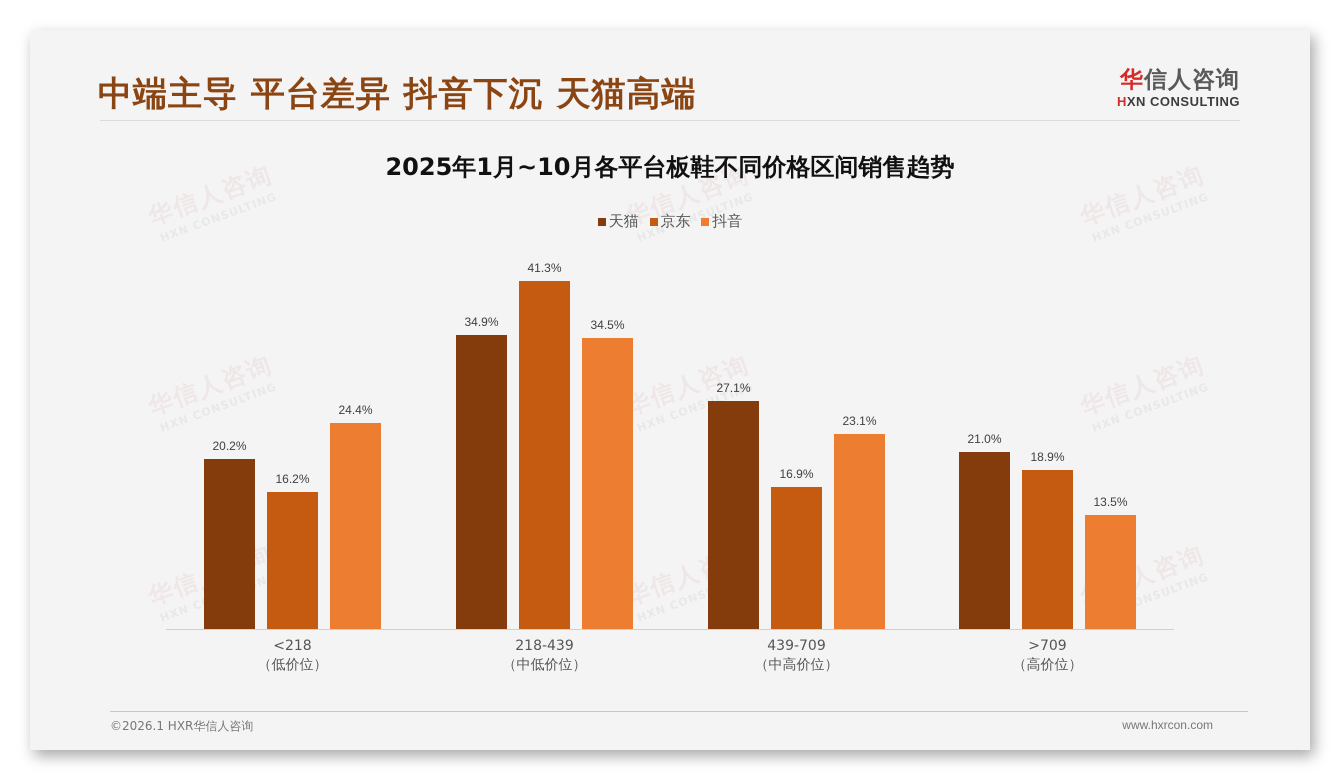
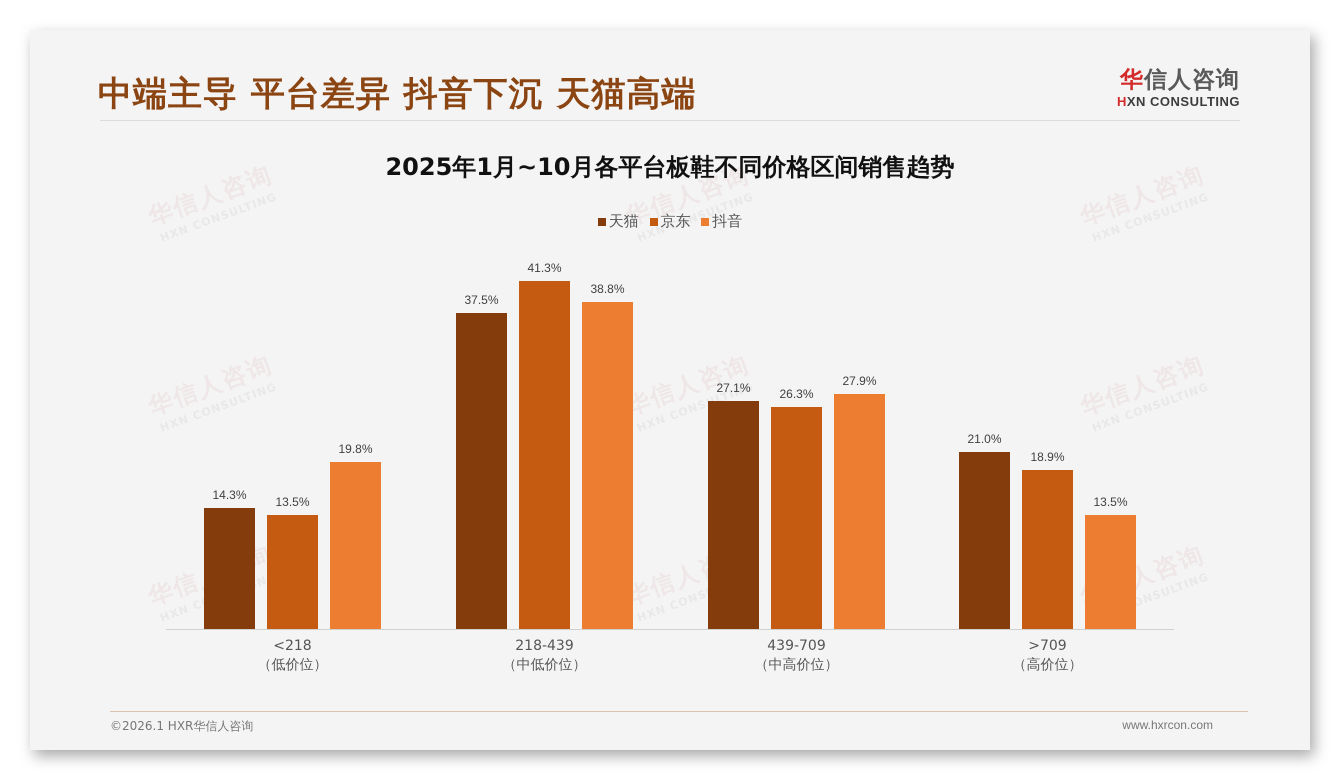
天猫/<218（低价位）: 20.2% -> 14.3%
京东/<218（低价位）: 16.2% -> 13.5%
抖音/<218（低价位）: 24.4% -> 19.8%
天猫/218-439（中低价位）: 34.9% -> 37.5%
抖音/218-439（中低价位）: 34.5% -> 38.8%
京东/439-709（中高价位）: 16.9% -> 26.3%
抖音/439-709（中高价位）: 23.1% -> 27.9%
